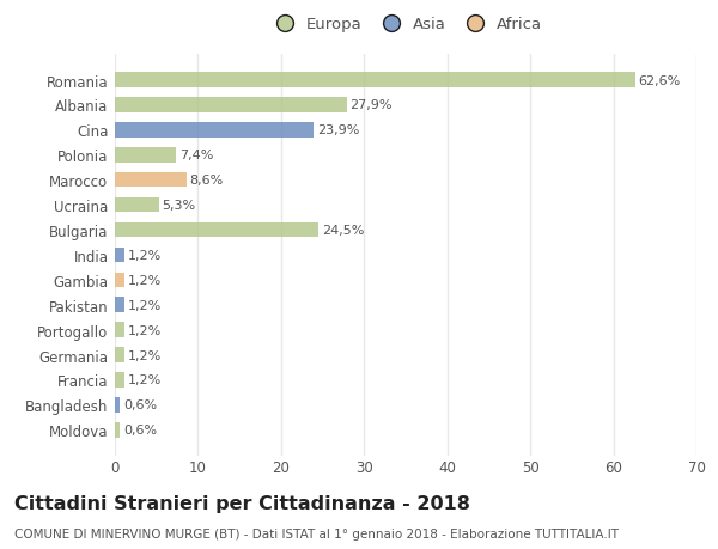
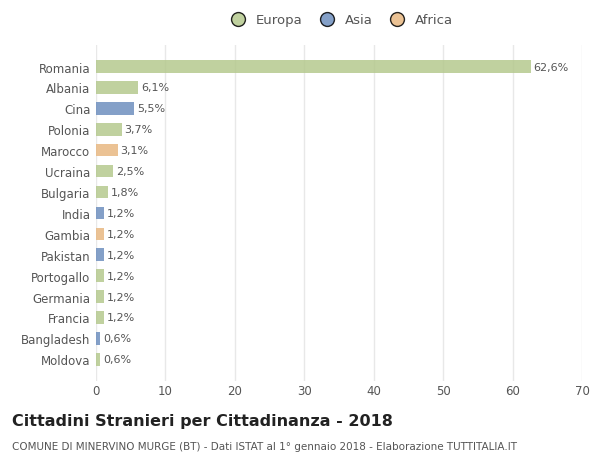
Albania: 27,9% -> 6,1%
Cina: 23,9% -> 5,5%
Polonia: 7,4% -> 3,7%
Marocco: 8,6% -> 3,1%
Ucraina: 5,3% -> 2,5%
Bulgaria: 24,5% -> 1,8%
